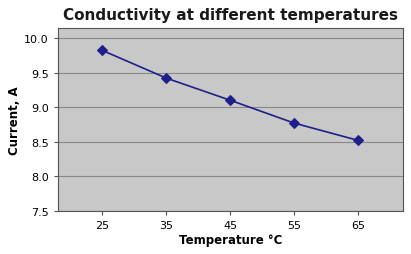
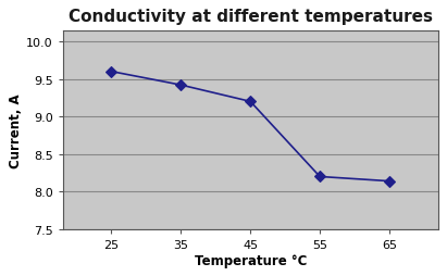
25: 9.82 -> 9.60
45: 9.10 -> 9.20
55: 8.77 -> 8.20
65: 8.52 -> 8.14
